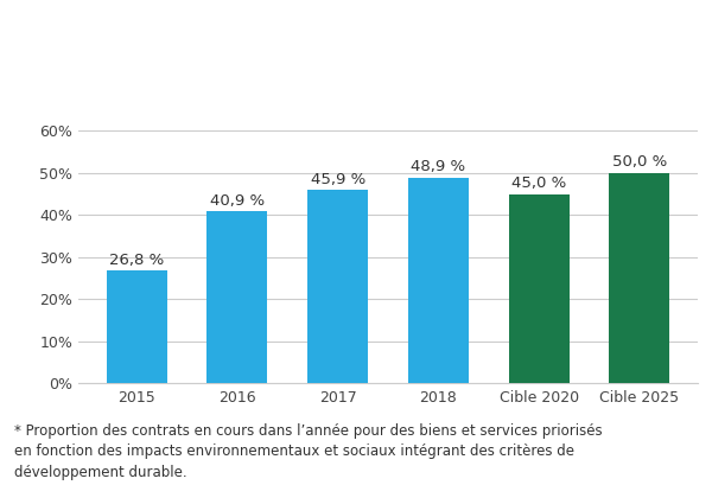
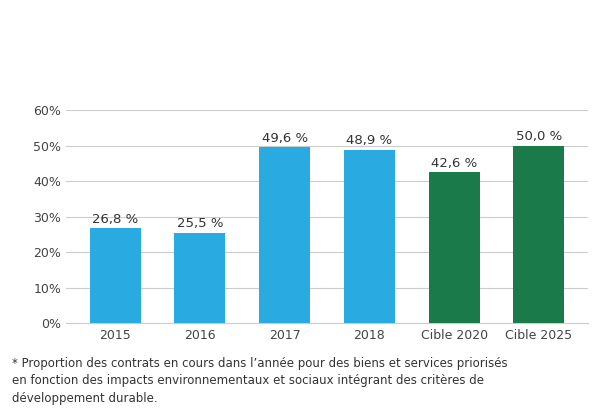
2016: 40,9 -> 25,5
2017: 45,9 -> 49,6
Cible 2020: 45,0 -> 42,6
